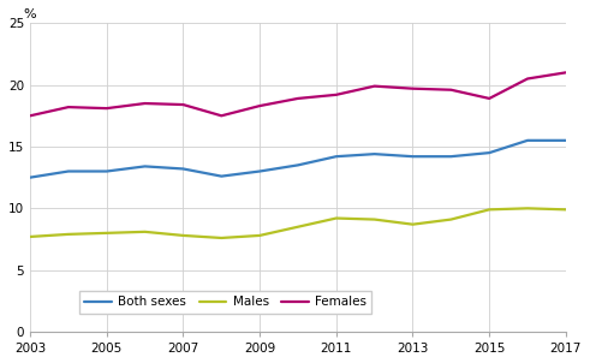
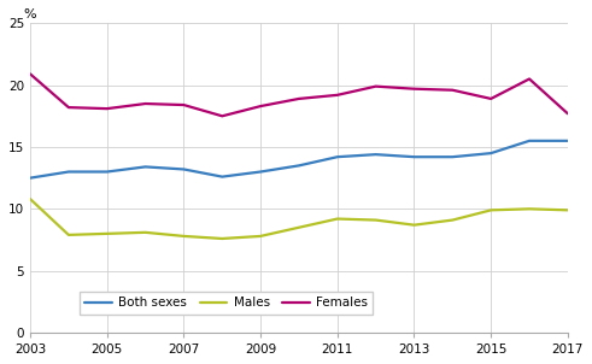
Males/2003: 7.7 -> 10.8
Females/2003: 17.5 -> 20.9
Females/2017: 21.0 -> 17.7
